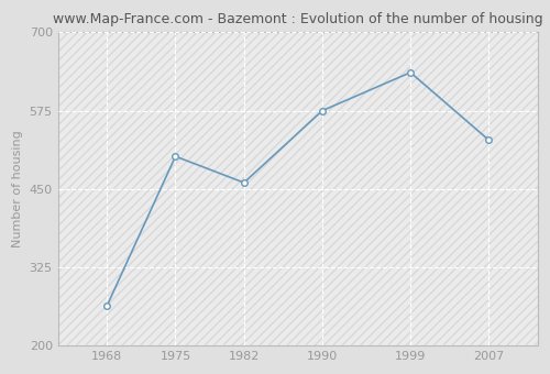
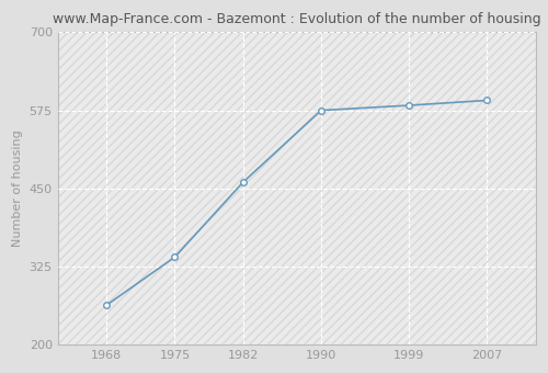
1975: 502 -> 340
1999: 636 -> 583
2007: 528 -> 591
